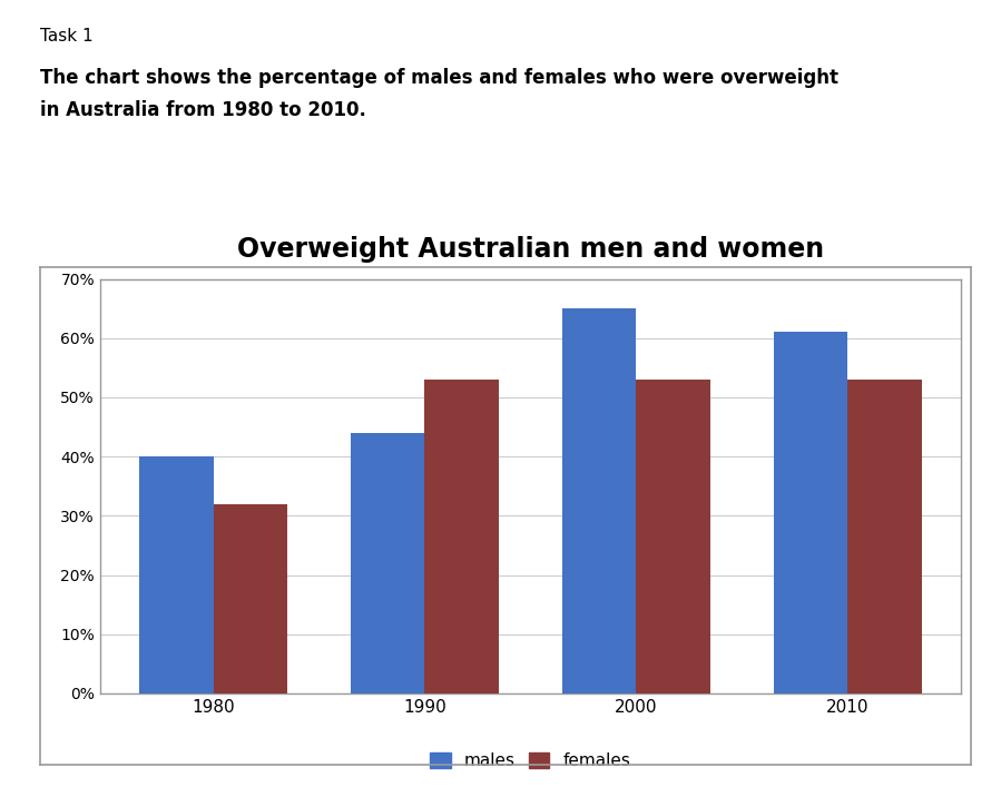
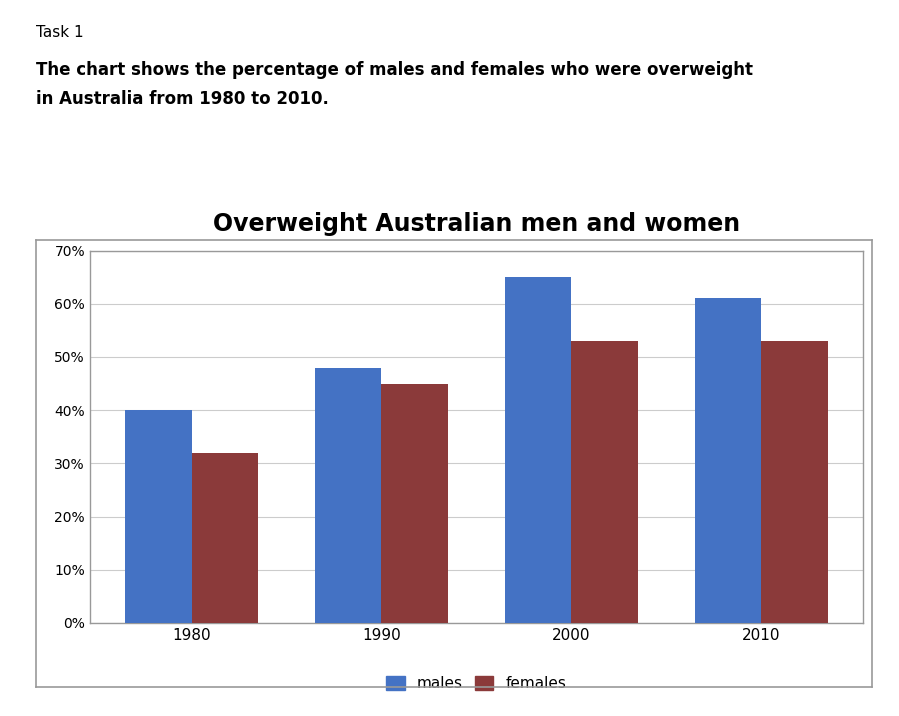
males/1990: 44% -> 48%
females/1990: 53% -> 45%
